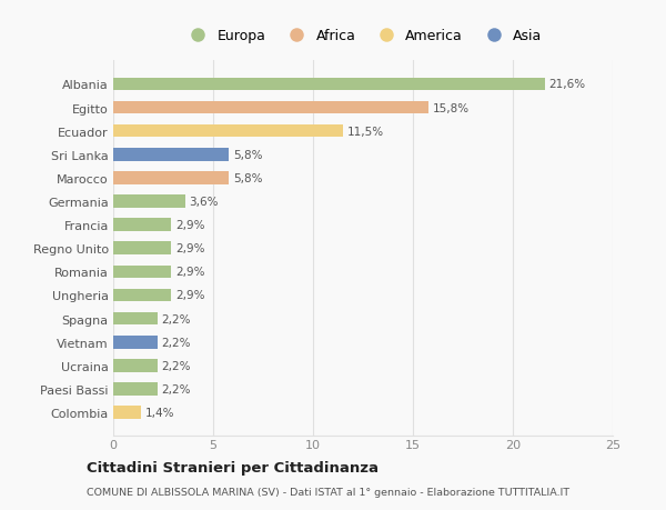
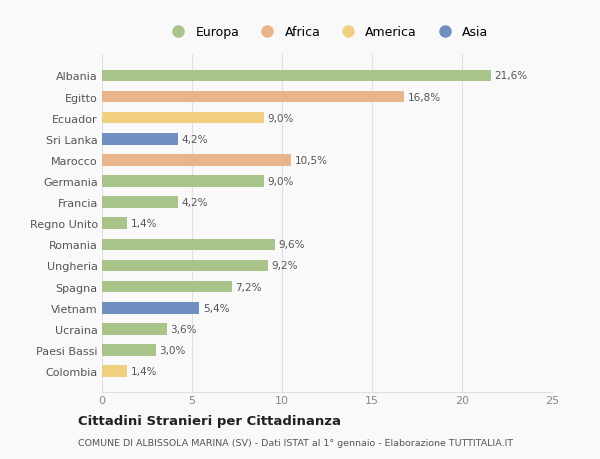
Egitto: 15,8% -> 16,8%
Ecuador: 11,5% -> 9,0%
Sri Lanka: 5,8% -> 4,2%
Marocco: 5,8% -> 10,5%
Germania: 3,6% -> 9,0%
Francia: 2,9% -> 4,2%
Regno Unito: 2,9% -> 1,4%
Romania: 2,9% -> 9,6%
Ungheria: 2,9% -> 9,2%
Spagna: 2,2% -> 7,2%
Vietnam: 2,2% -> 5,4%
Ucraina: 2,2% -> 3,6%
Paesi Bassi: 2,2% -> 3,0%
